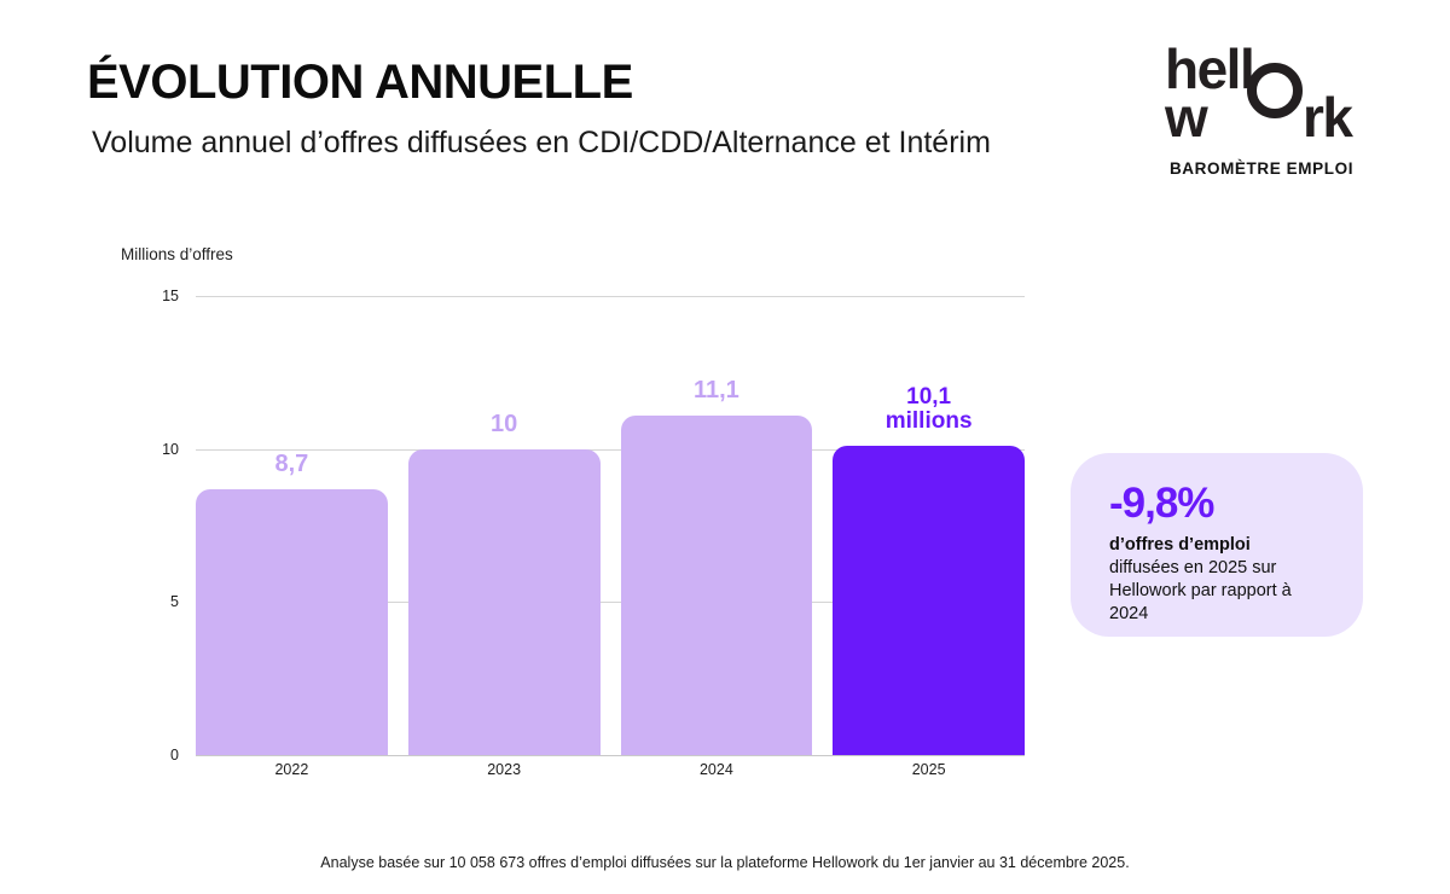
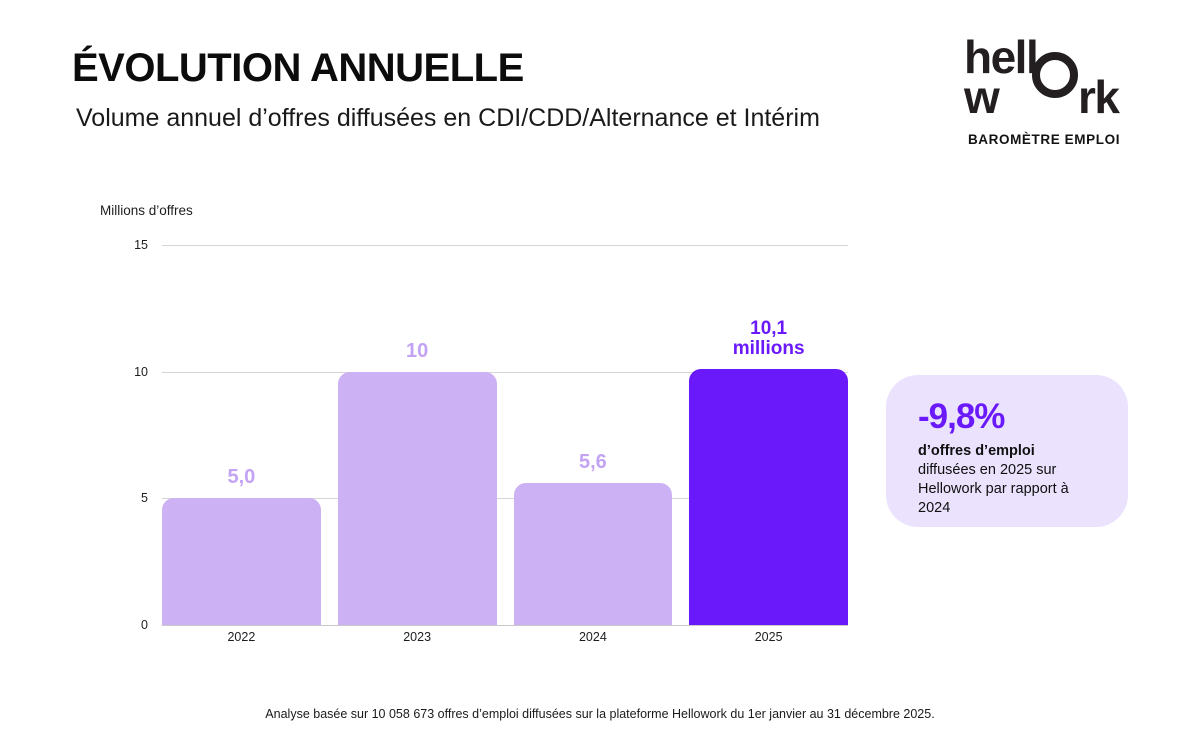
2022: 8,7 -> 5,0
2024: 11,1 -> 5,6
